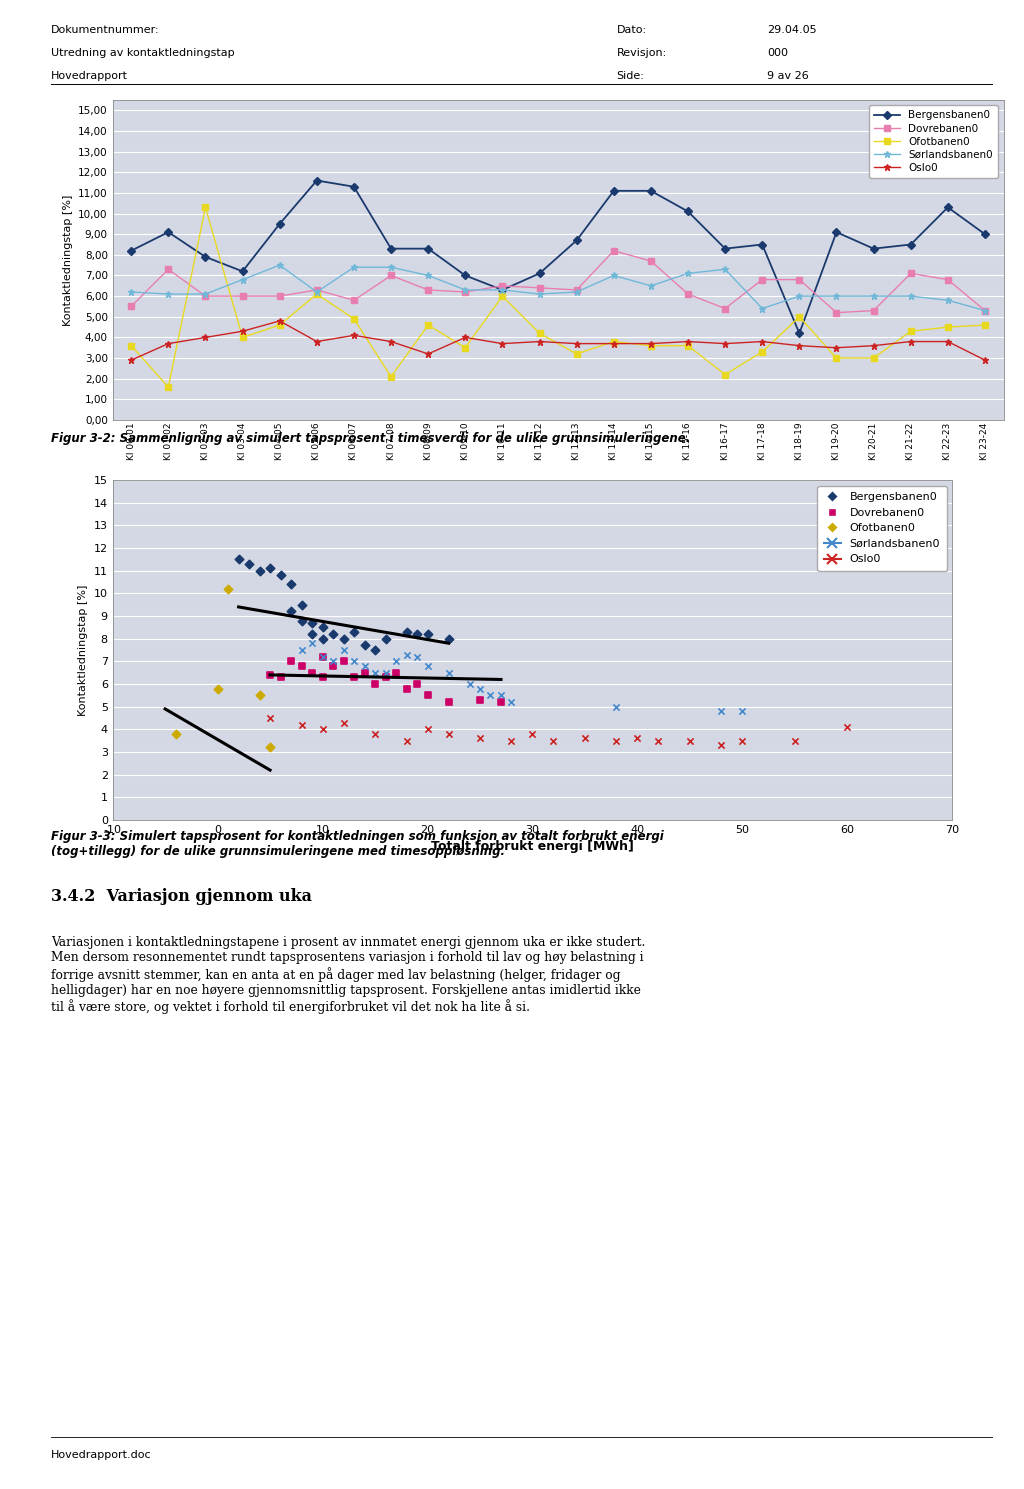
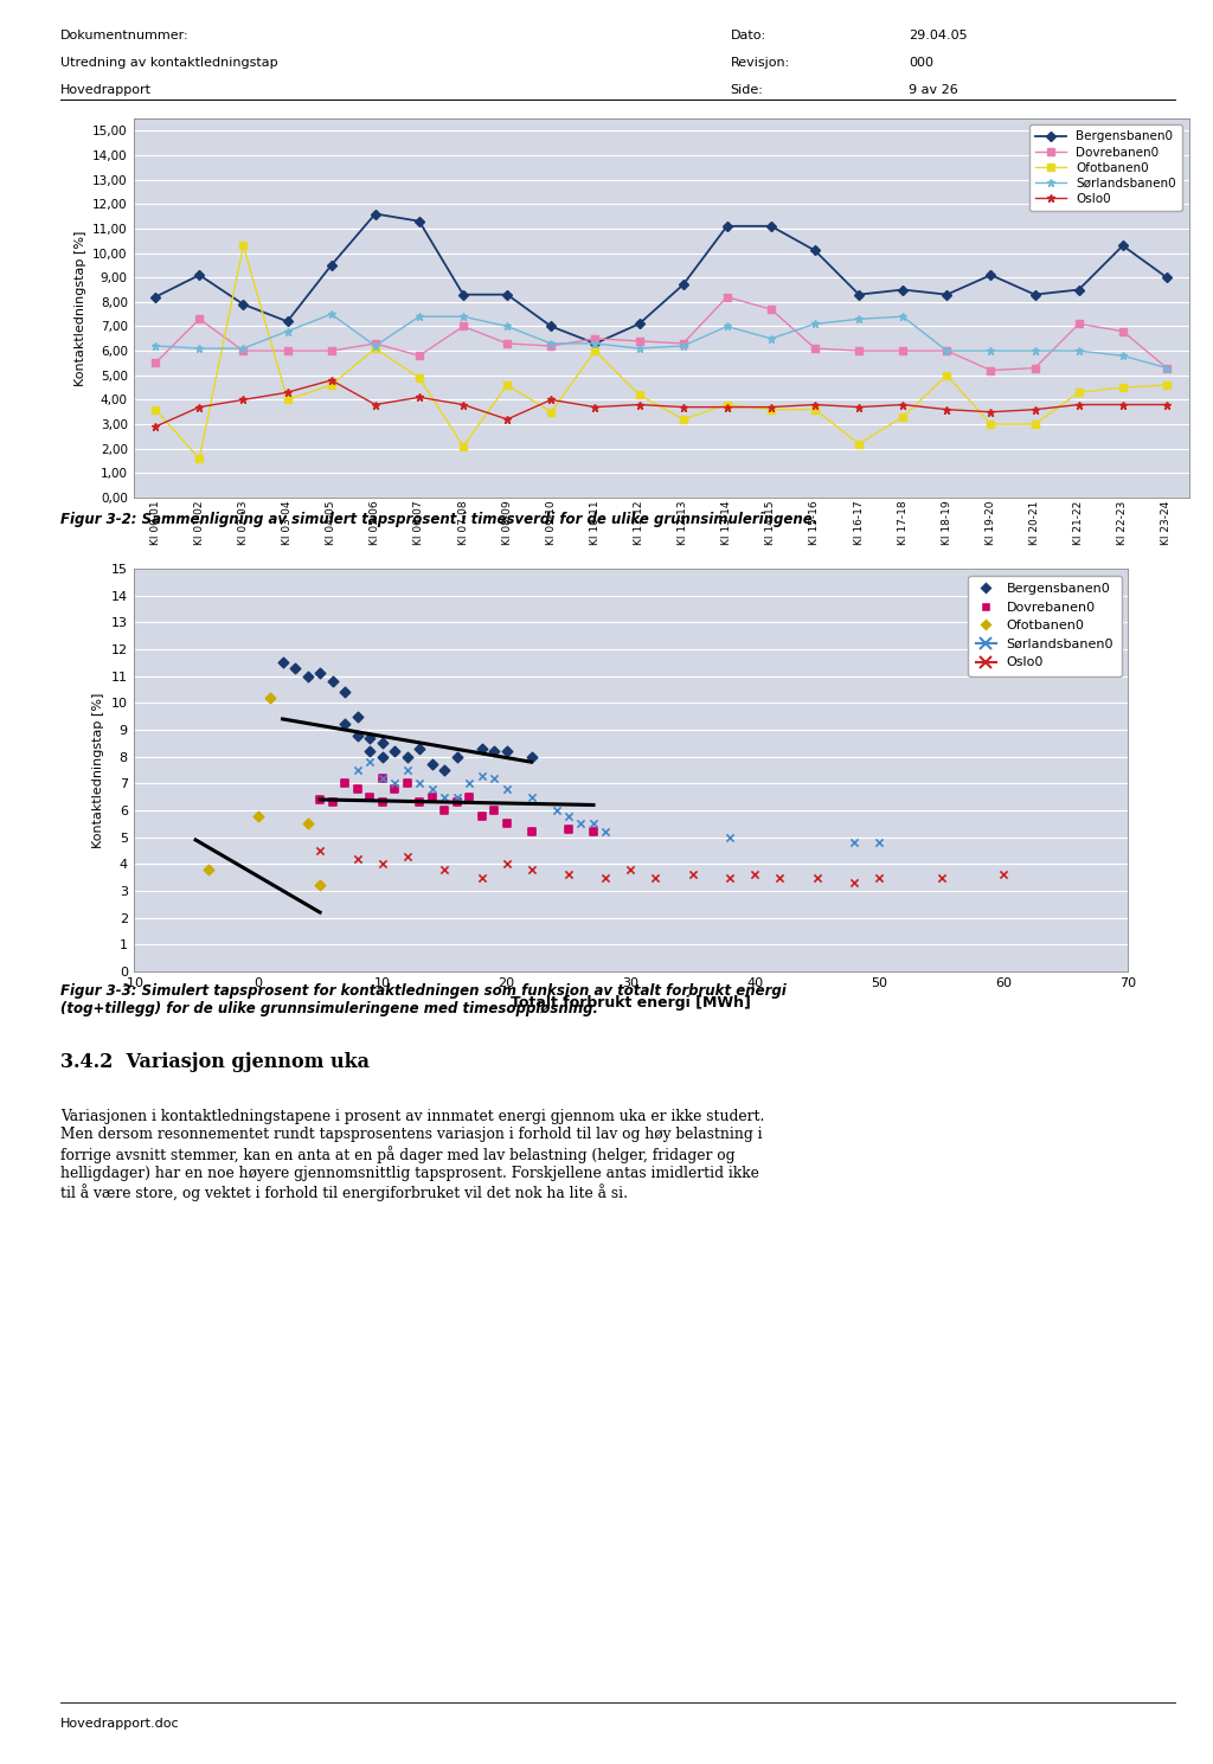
Dovrebanen0/KI 16-17: 5,4 -> 6,0
Dovrebanen0/KI 17-18: 6,8 -> 6,0
Sørlandsbanen0/KI 17-18: 5,4 -> 7,4
Bergensbanen0/KI 18-19: 4,2 -> 8,3
Dovrebanen0/KI 18-19: 6,8 -> 6,0
Oslo0/KI 23-24: 2,9 -> 3,8
Oslo0/60: 4.1 -> 3.6
